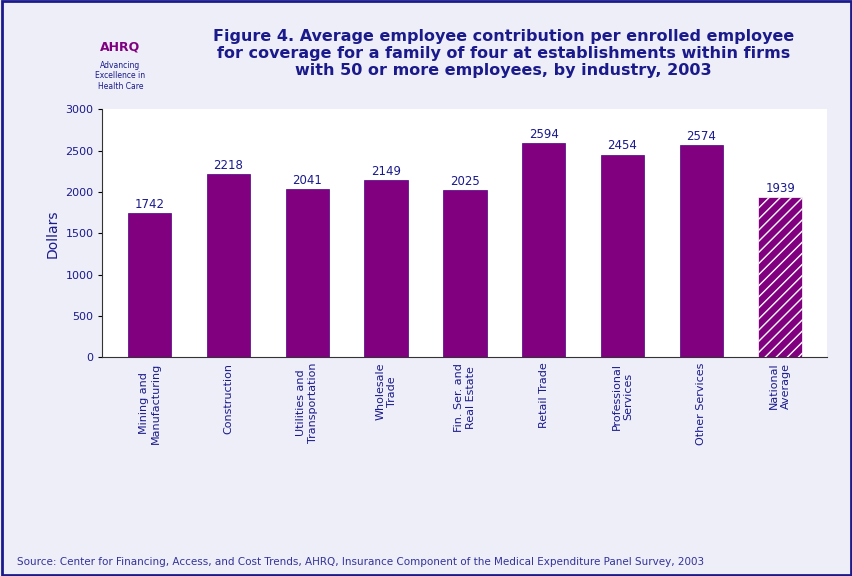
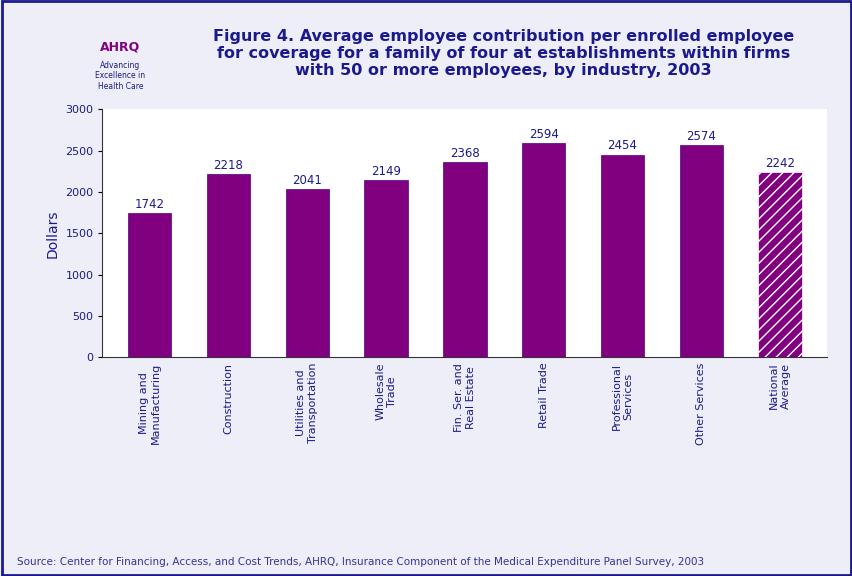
Fin. Ser. and Real Estate: 2025 -> 2368
National Average: 1939 -> 2242
